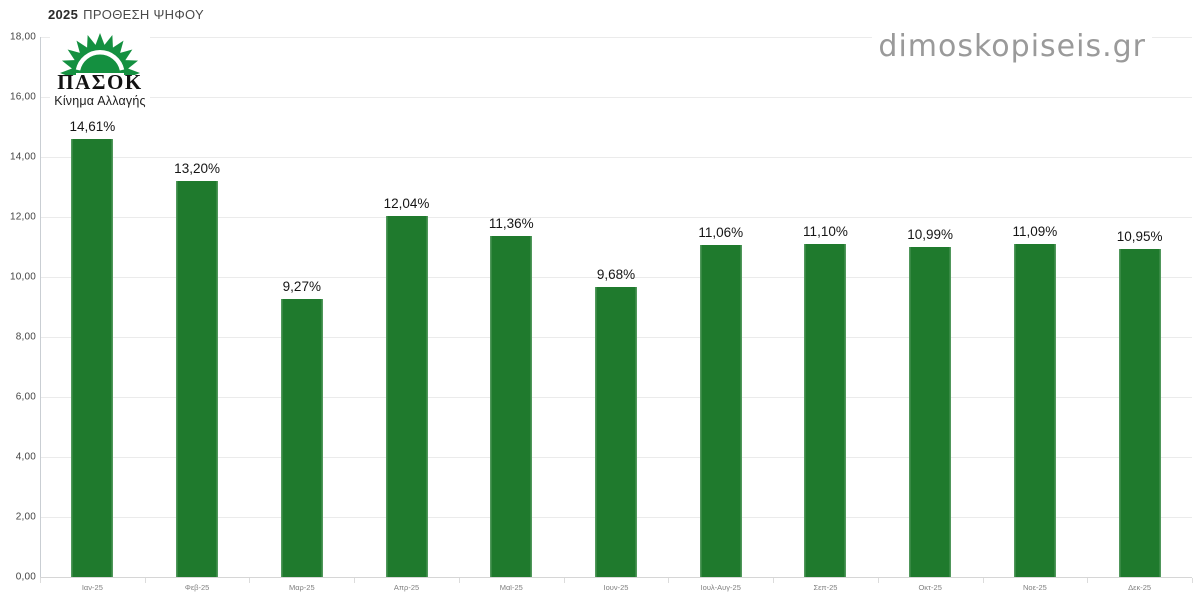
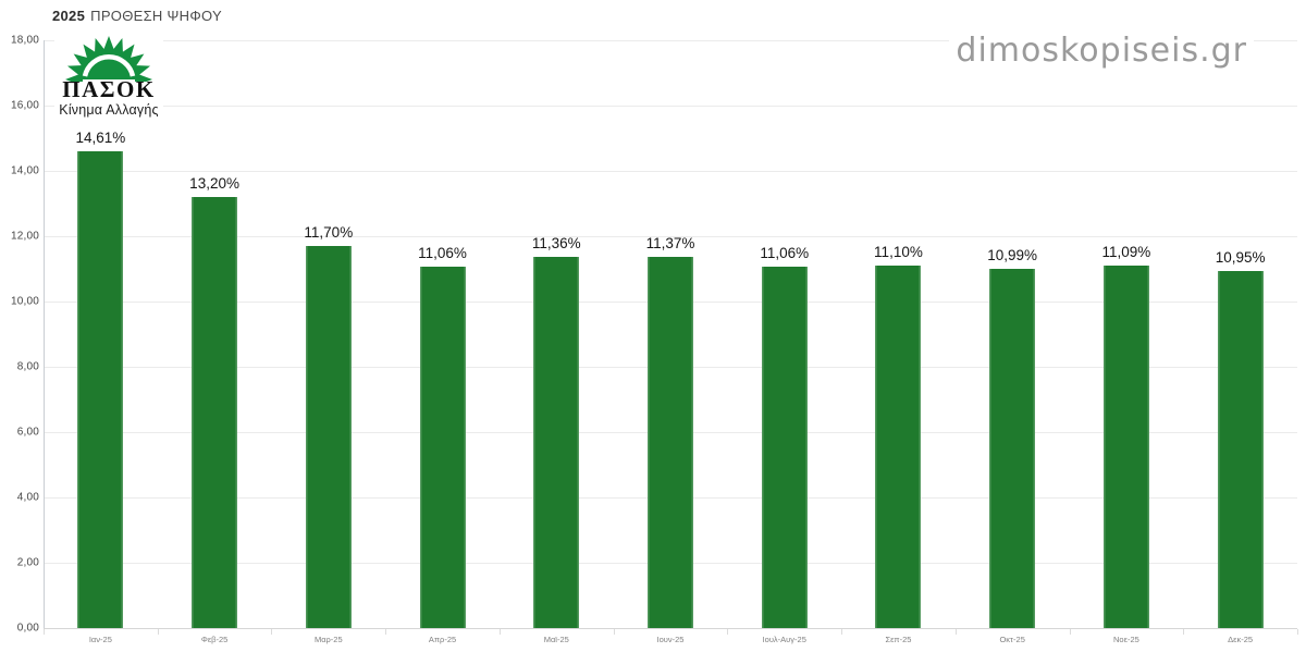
Μαρ-25: 9,27% -> 11,70%
Απρ-25: 12,04% -> 11,06%
Ιουν-25: 9,68% -> 11,37%
